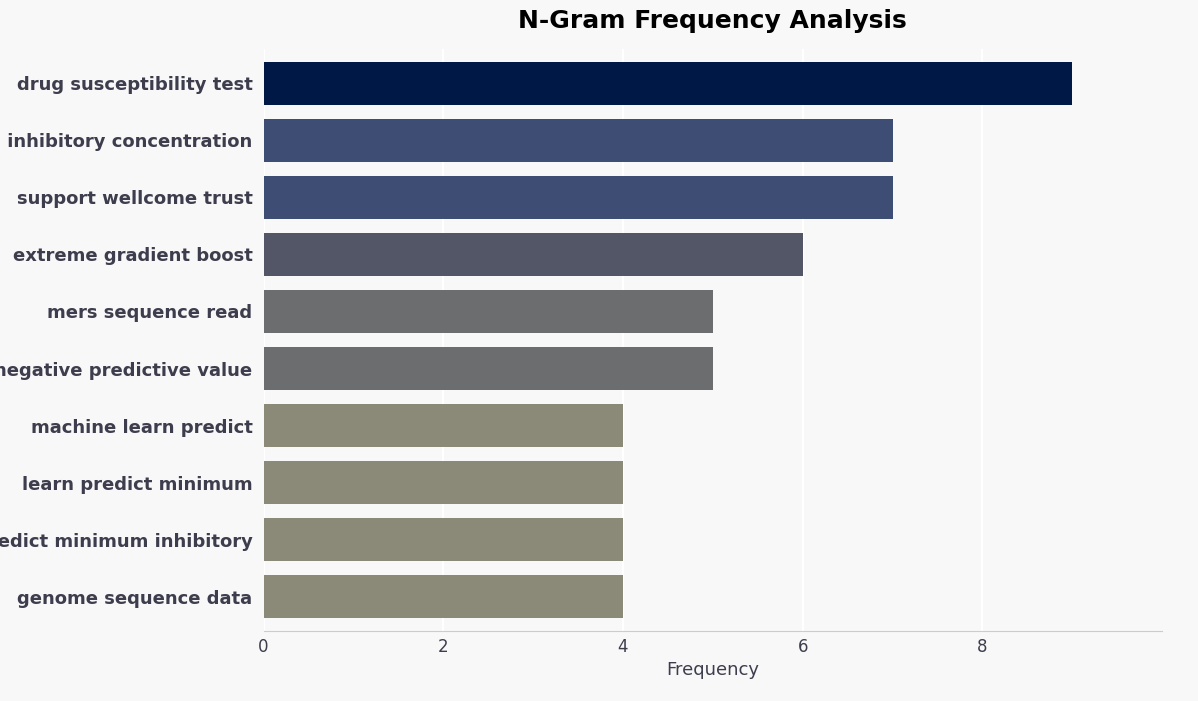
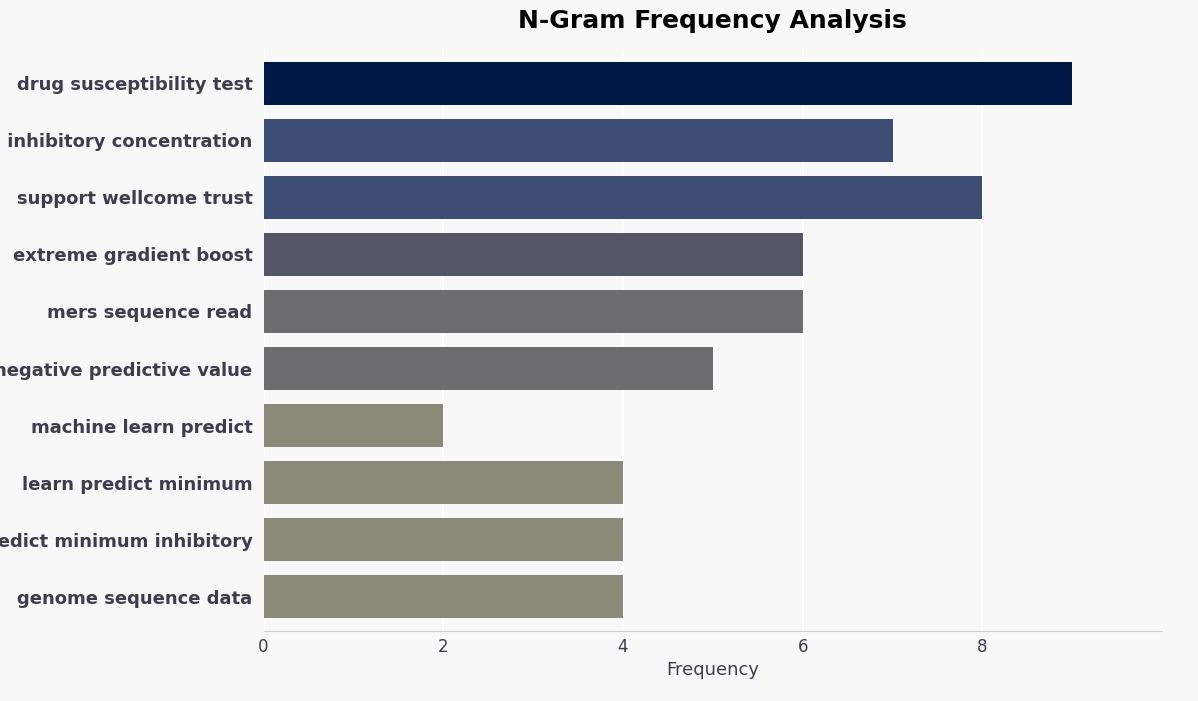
support wellcome trust: 7 -> 8
mers sequence read: 5 -> 6
machine learn predict: 4 -> 2
